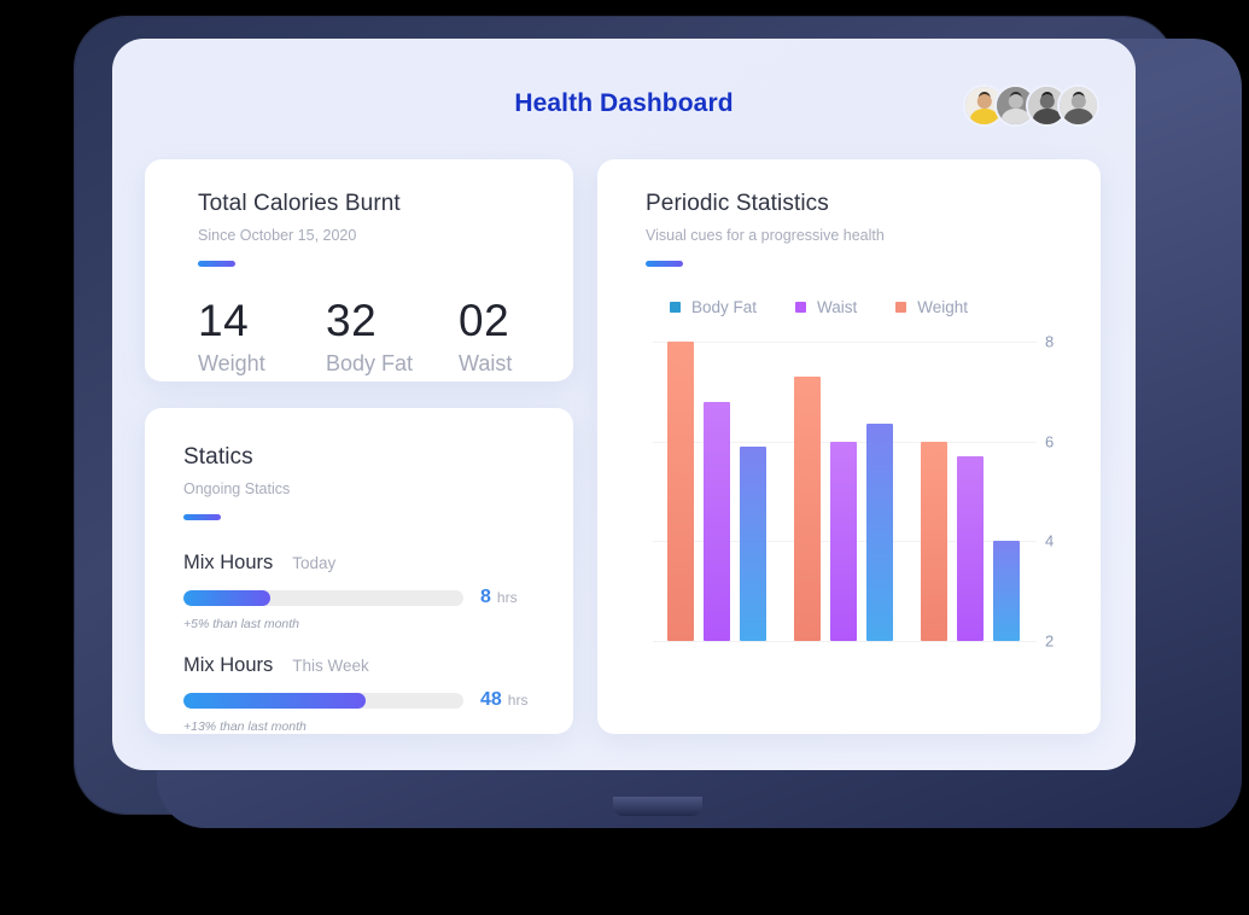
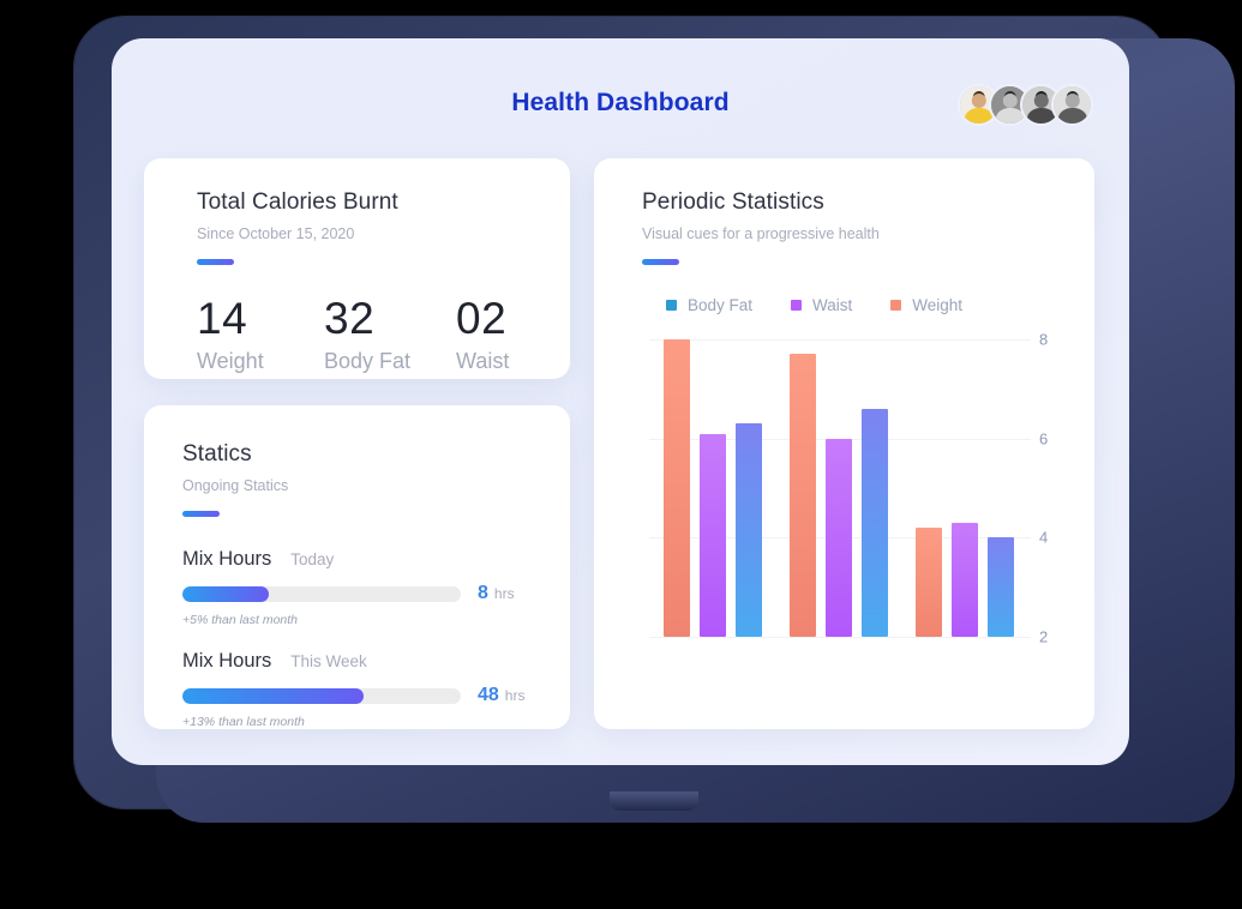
Waist/October: 6.8 -> 6.1
Body Fat/October: 5.9 -> 6.3
Weight/November: 7.3 -> 7.7
Body Fat/November: 6.3 -> 6.6
Weight/December: 6.0 -> 4.2
Waist/December: 5.7 -> 4.3
